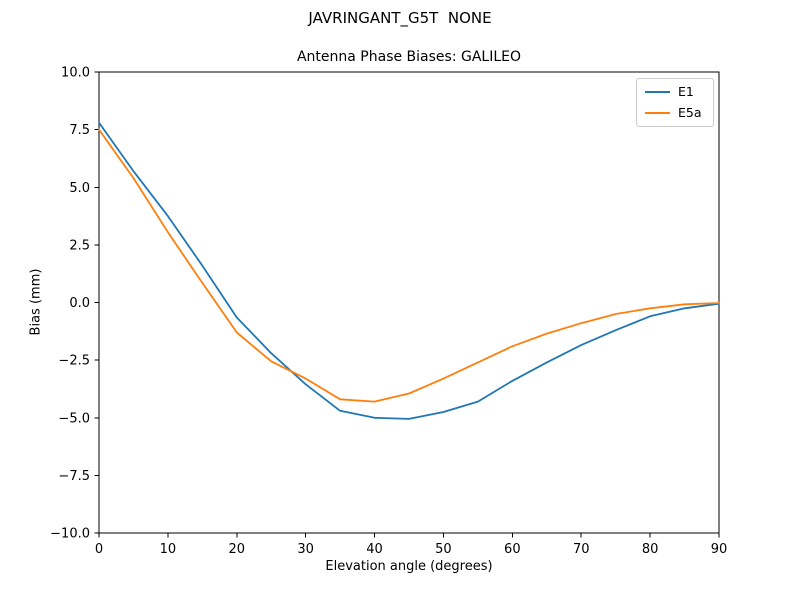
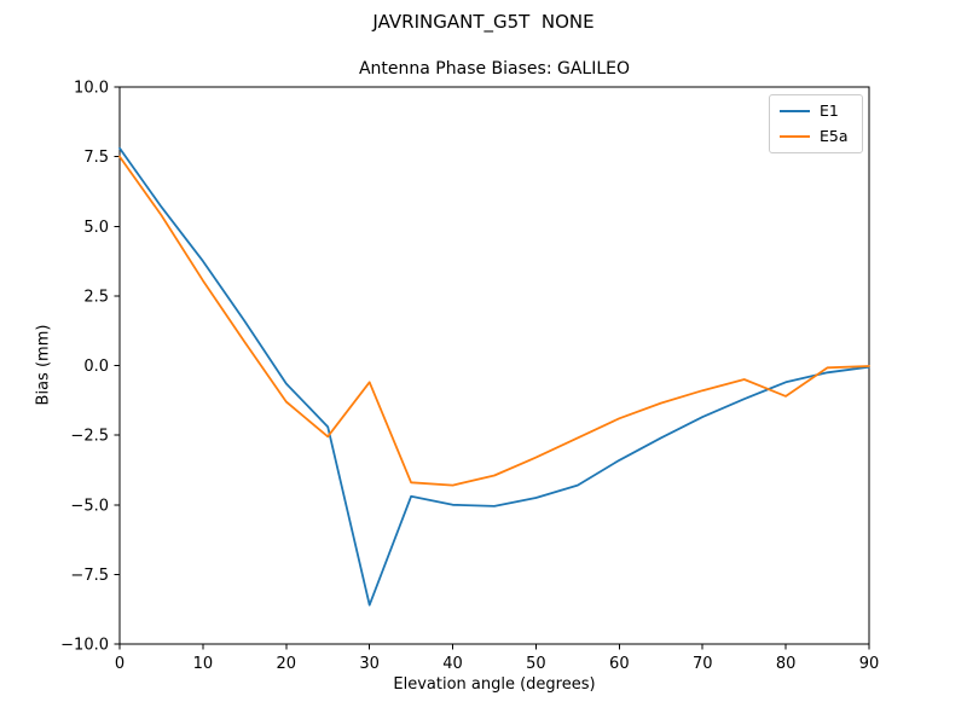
E1/30: -3.5 -> -8.6
E5a/30: -3.3 -> -0.6
E5a/80: -0.2 -> -1.1
